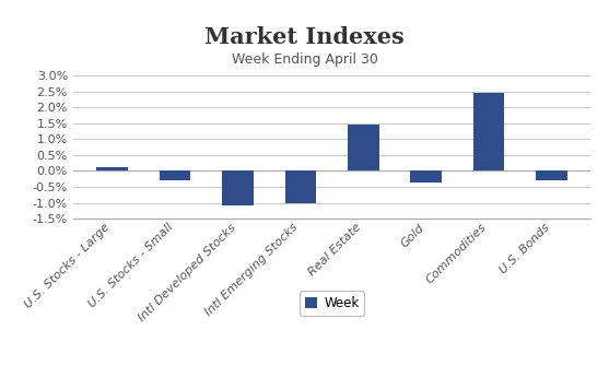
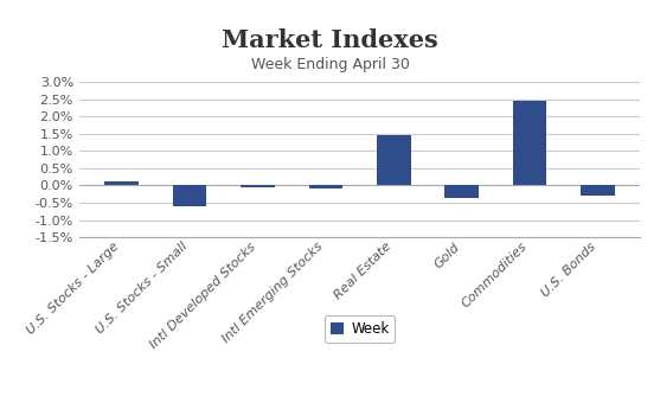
U.S. Stocks - Small: -0.30% -> -0.60%
Intl Developed Stocks: -1.10% -> -0.05%
Intl Emerging Stocks: -1.00% -> -0.10%
